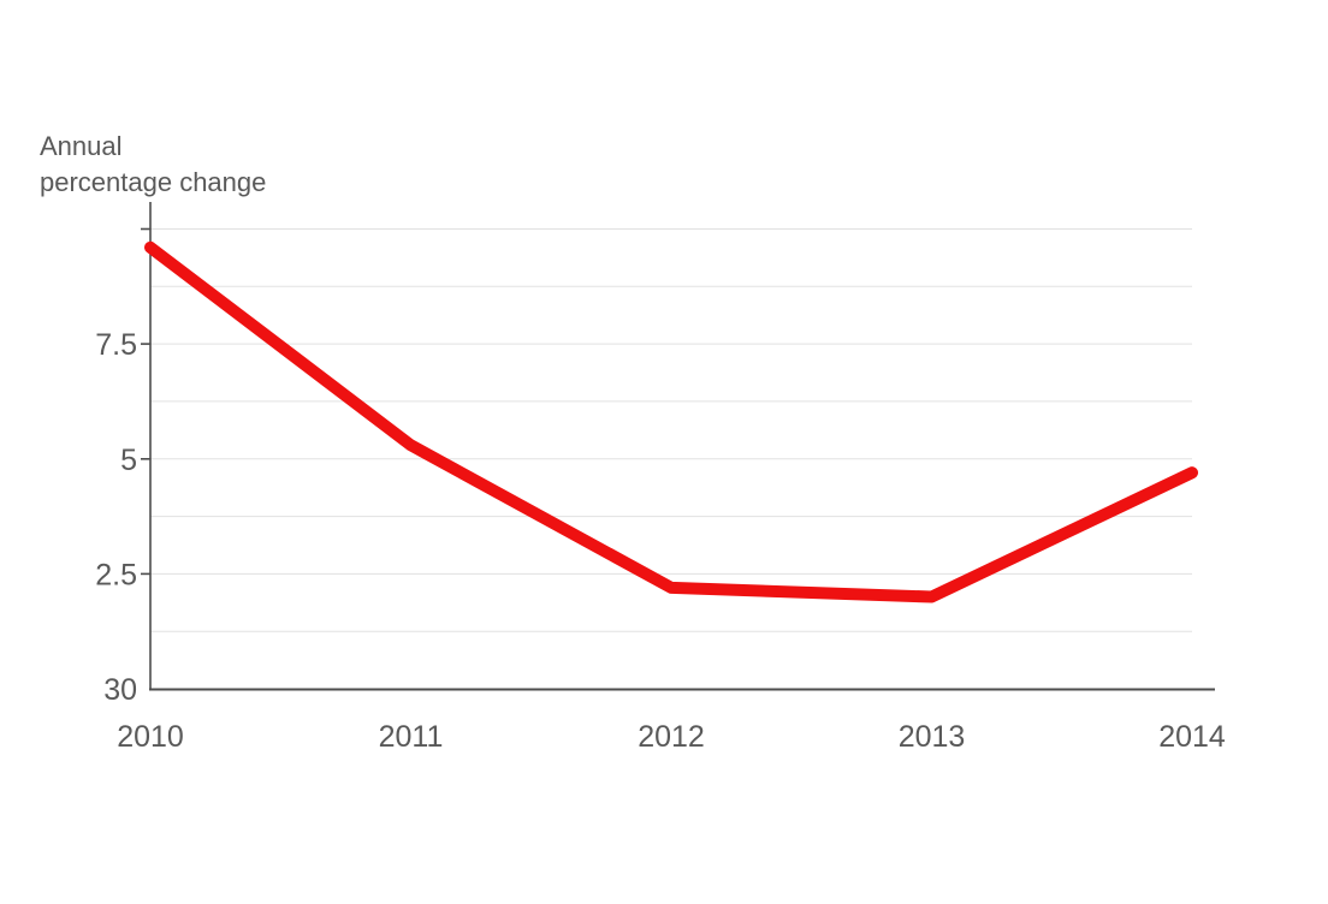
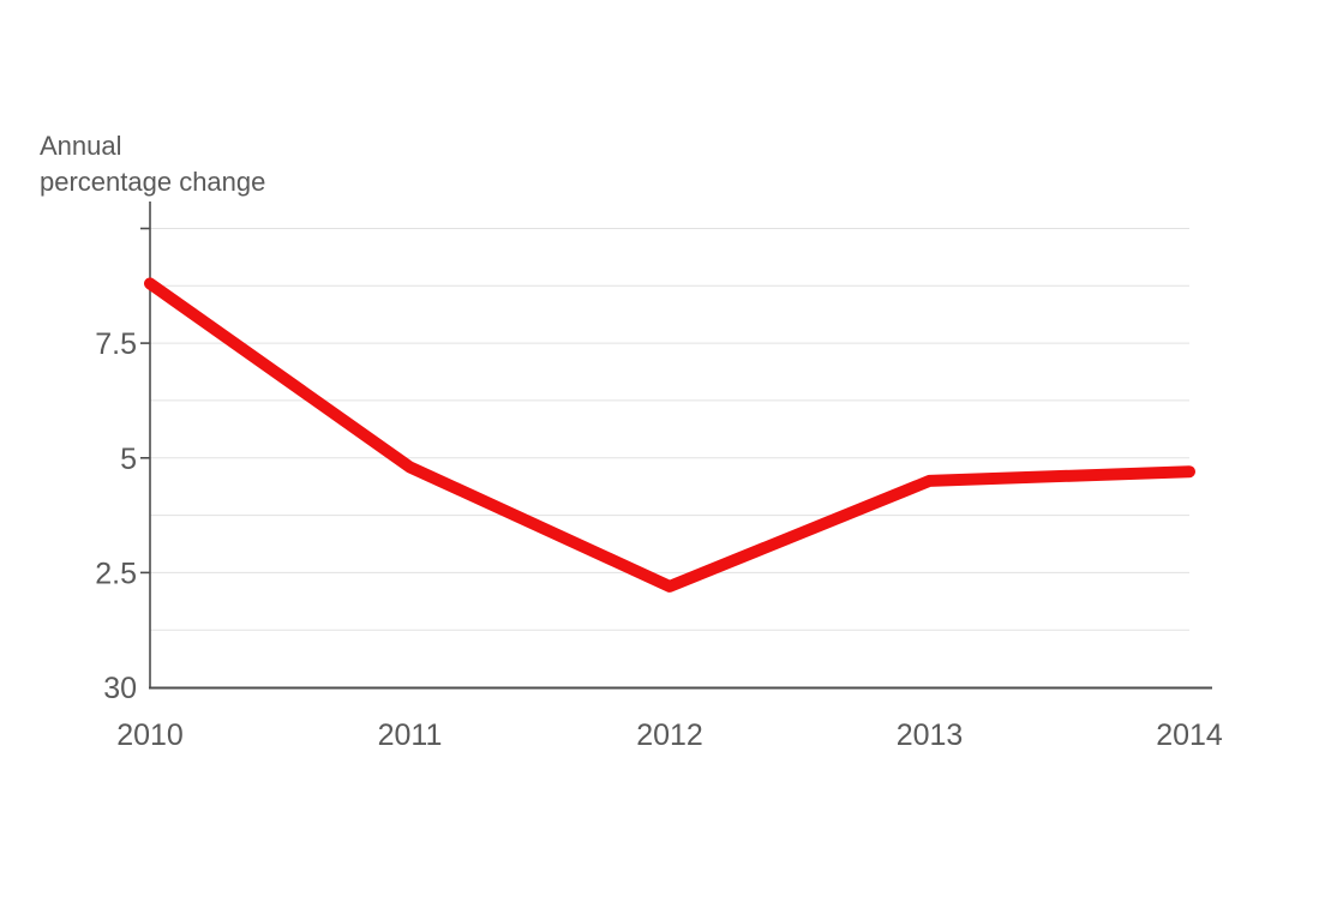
2010: 9.6 -> 8.8
2011: 5.3 -> 4.8
2013: 2.0 -> 4.5
